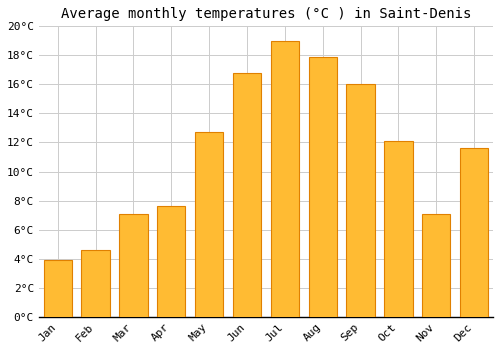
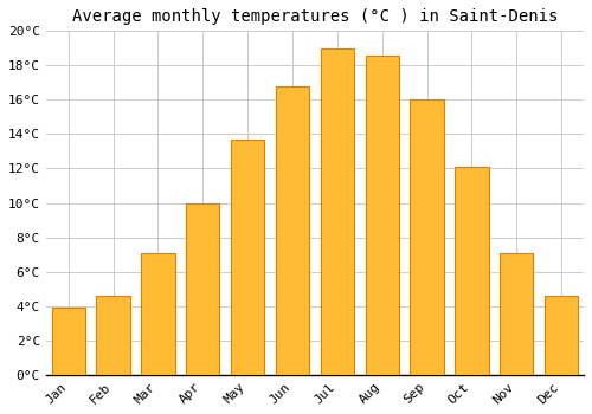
Apr: 7.6°C -> 10.0°C
May: 12.7°C -> 13.7°C
Aug: 17.9°C -> 18.6°C
Dec: 11.6°C -> 4.6°C
